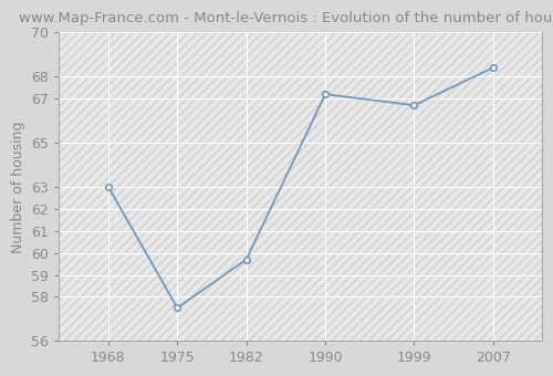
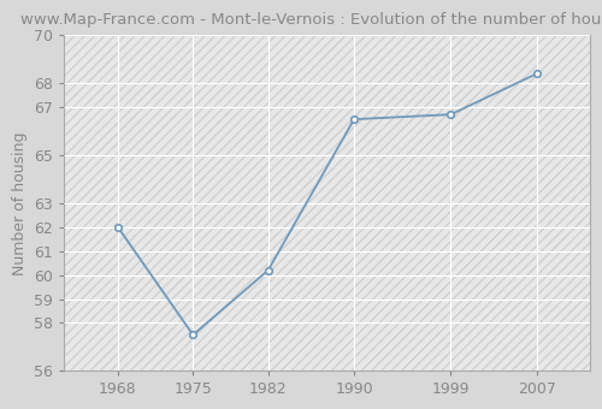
1968: 63.0 -> 62.0
1982: 59.7 -> 60.2
1990: 67.2 -> 66.5
